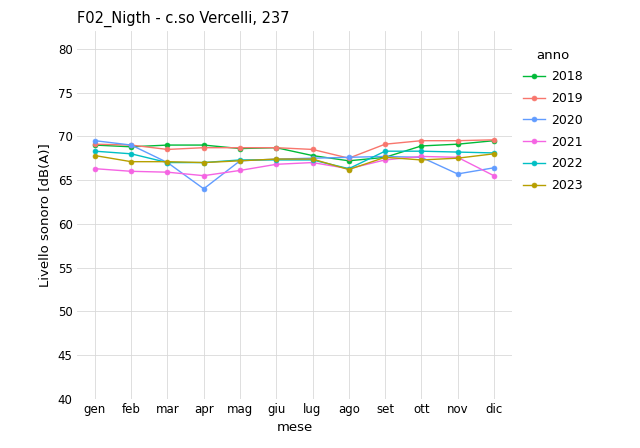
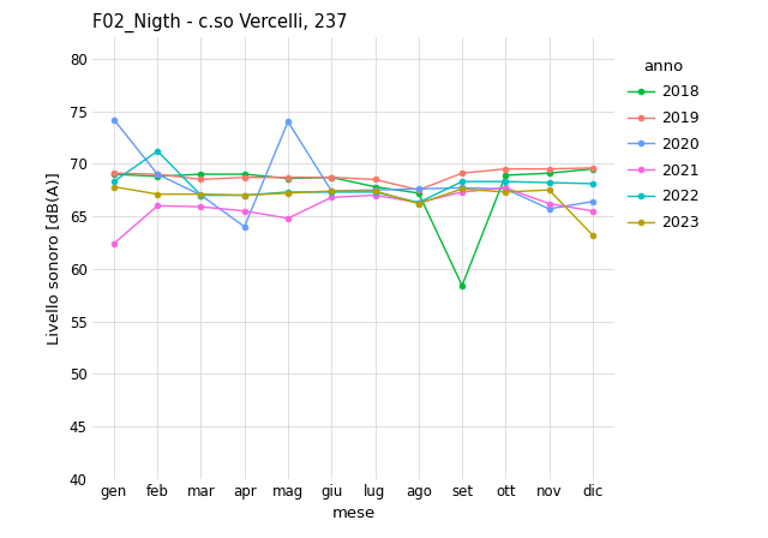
2020/gen: 69.5 -> 74.2
2021/gen: 66.3 -> 62.4
2022/feb: 68.0 -> 71.2
2020/mag: 67.2 -> 74.0
2021/mag: 66.1 -> 64.8
2018/set: 67.6 -> 58.4
2021/nov: 67.6 -> 66.2
2023/dic: 68.0 -> 63.2
